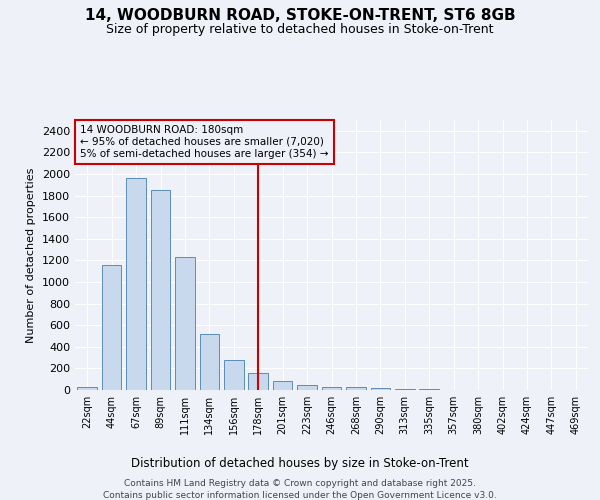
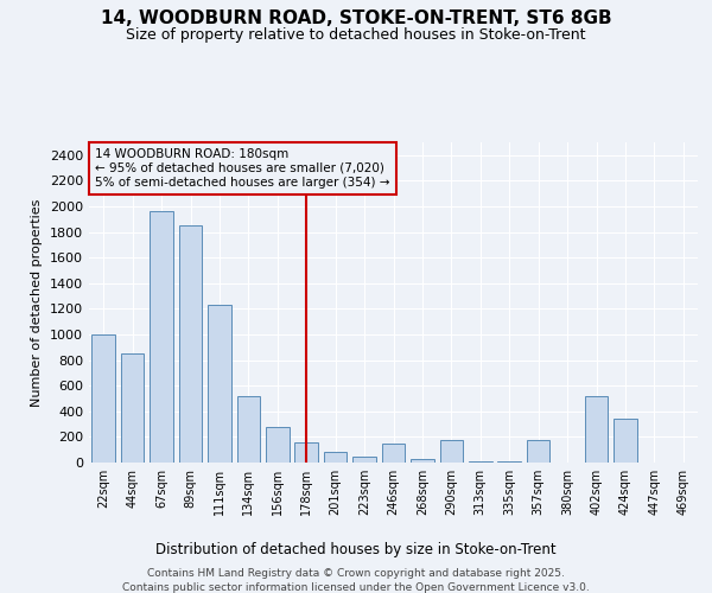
22sqm: 20 -> 1000
44sqm: 1160 -> 850
246sqm: 30 -> 150
290sqm: 20 -> 180
357sqm: 0 -> 180
402sqm: 0 -> 520
424sqm: 0 -> 340
